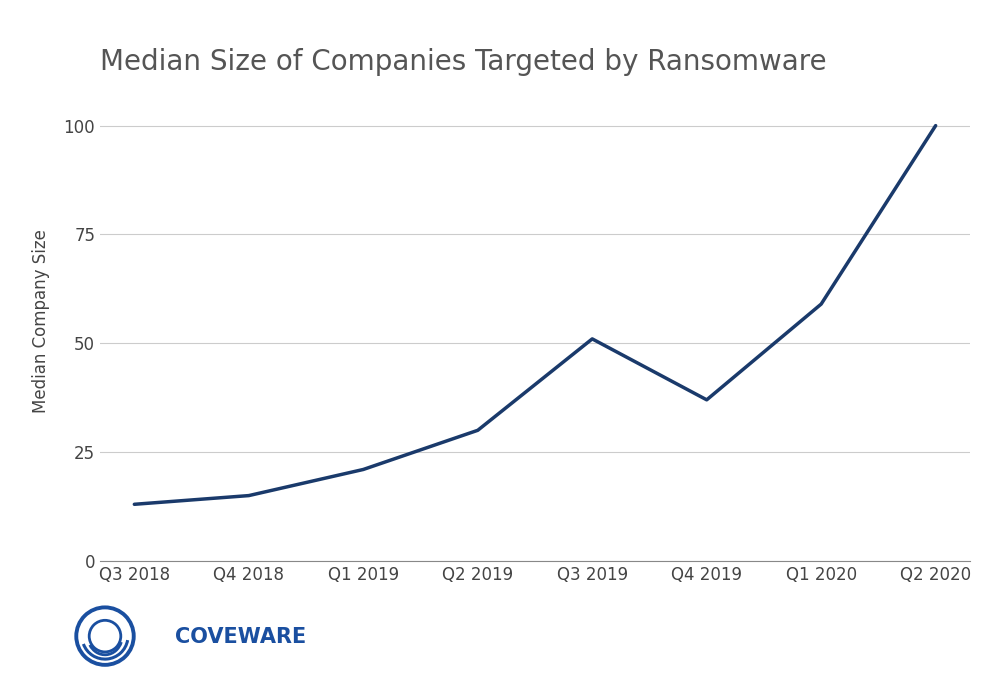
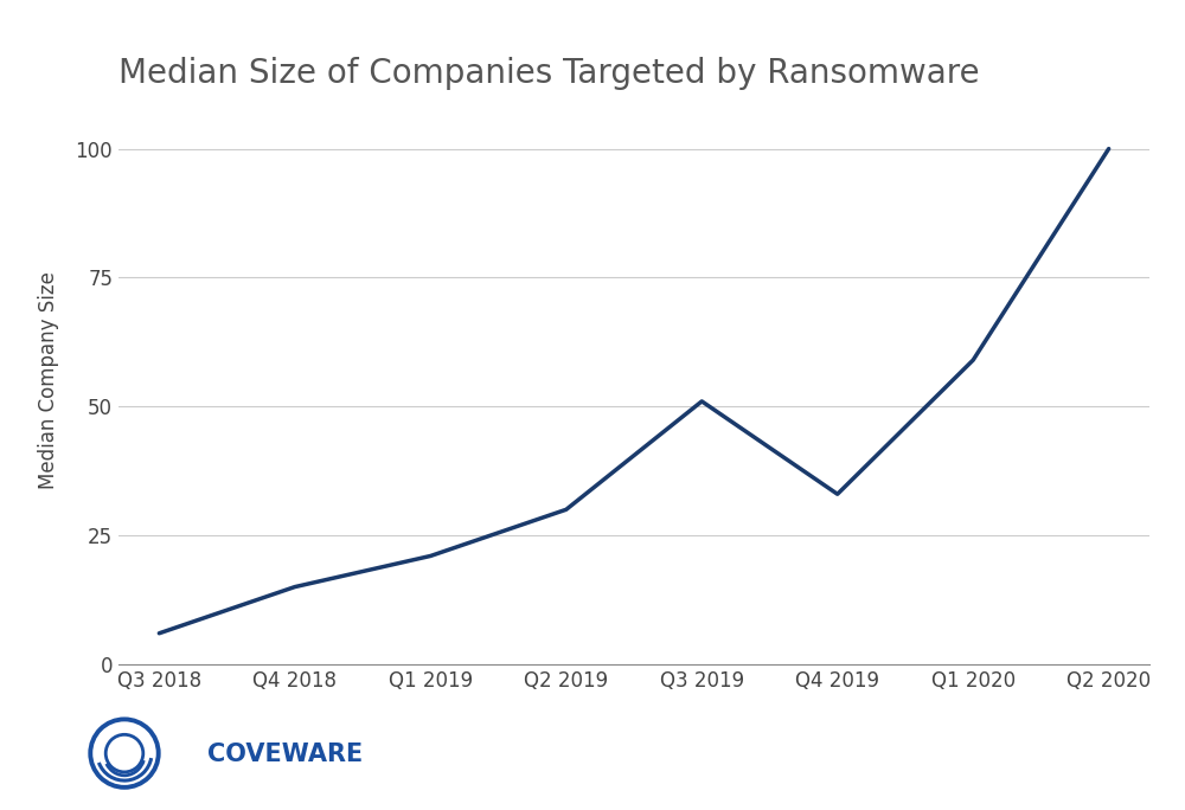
Q3 2018: 13 -> 6
Q4 2019: 37 -> 33
